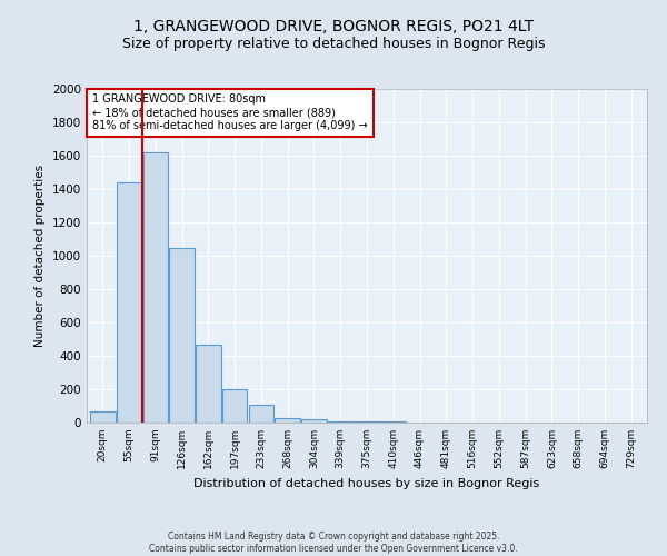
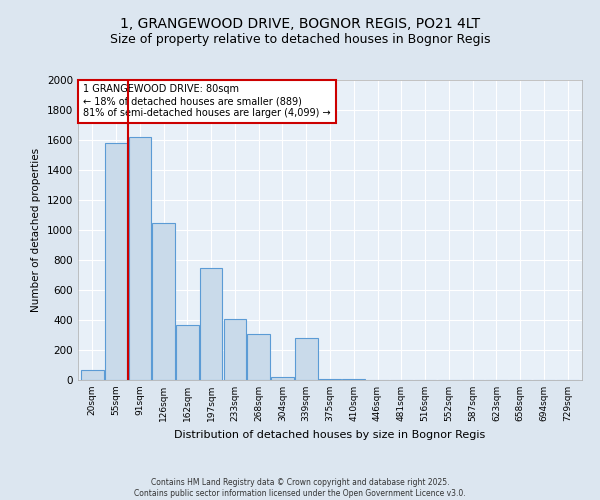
55sqm: 1440 -> 1580
162sqm: 470 -> 370
197sqm: 200 -> 750
233sqm: 110 -> 410
268sqm: 30 -> 310
339sqm: 10 -> 280
